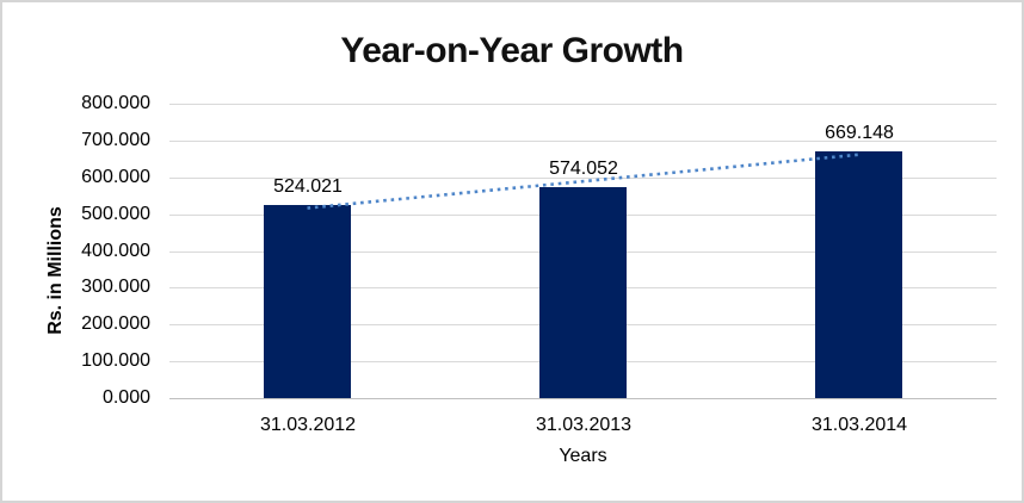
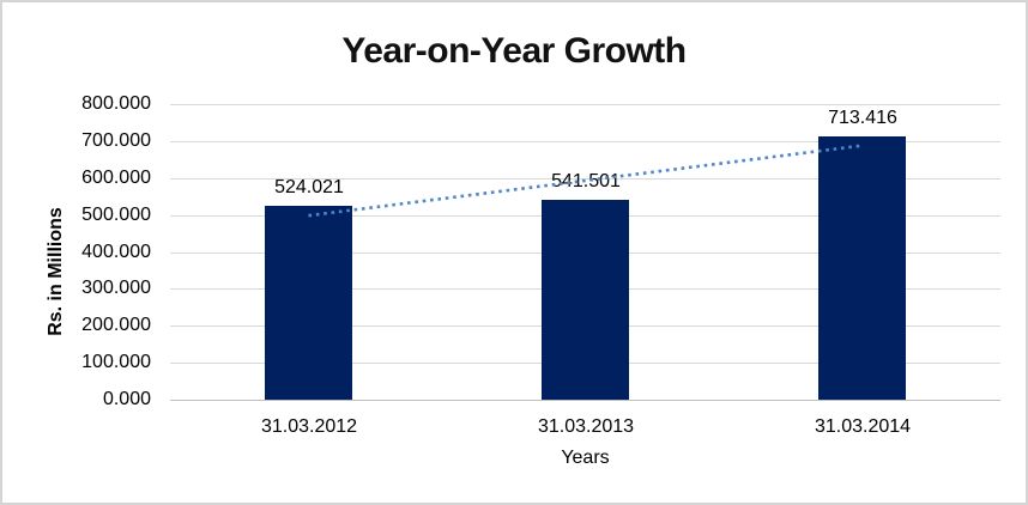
31.03.2013: 574.052 -> 541.501
31.03.2014: 669.148 -> 713.416
